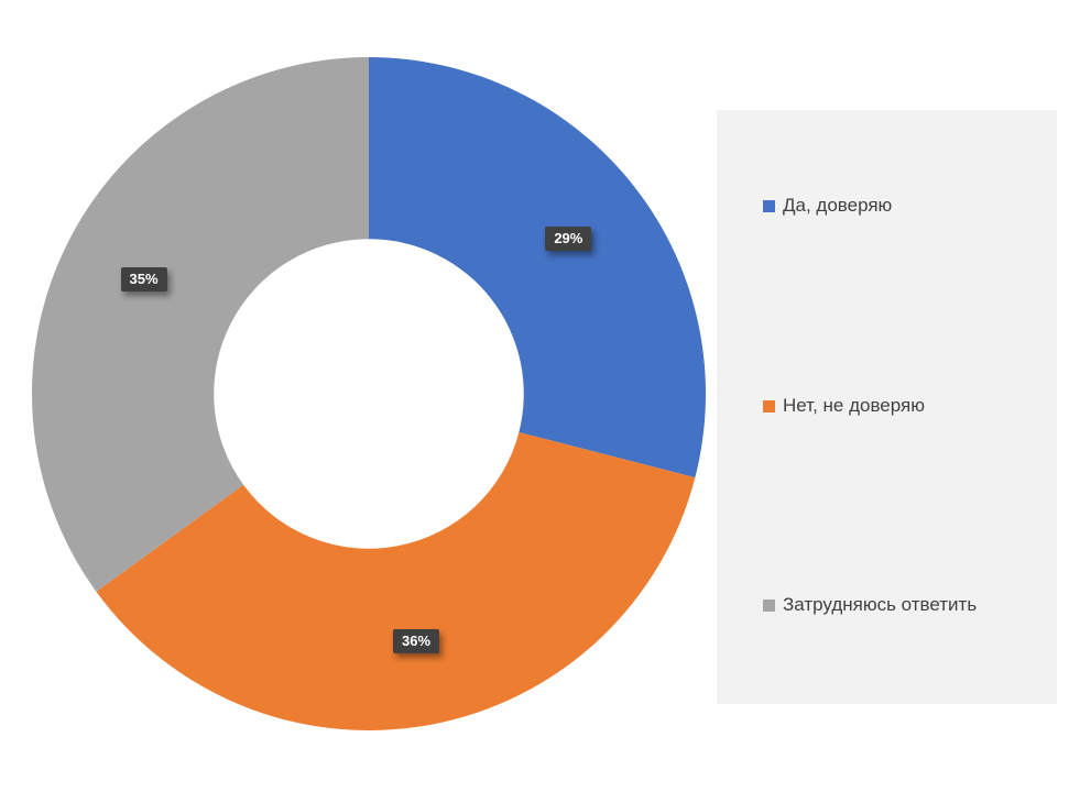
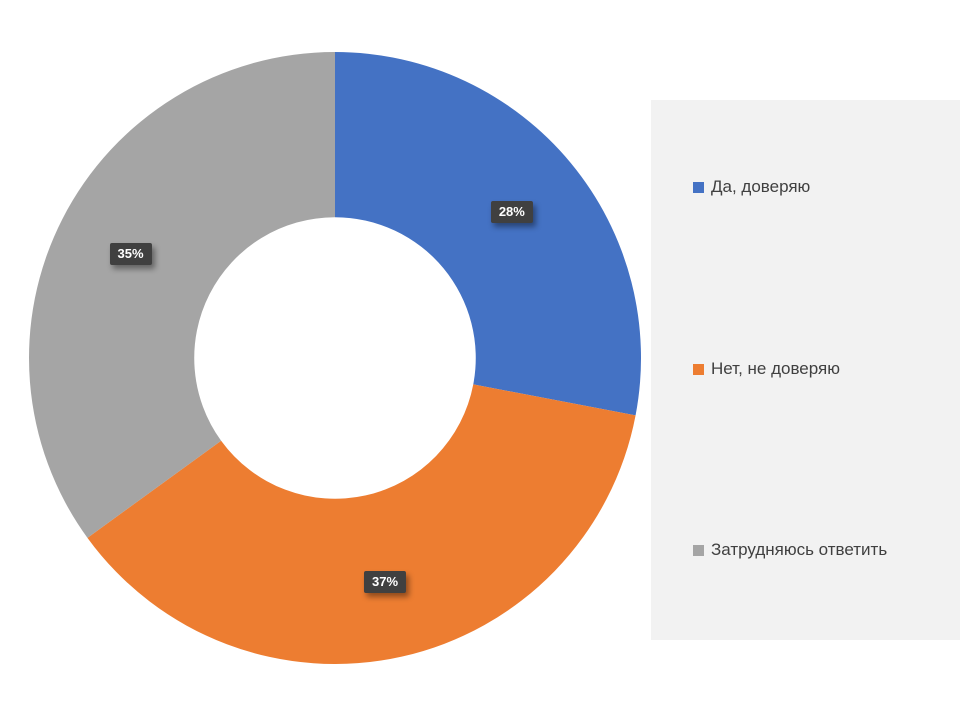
Да, доверяю: 29% -> 28%
Нет, не доверяю: 36% -> 37%
